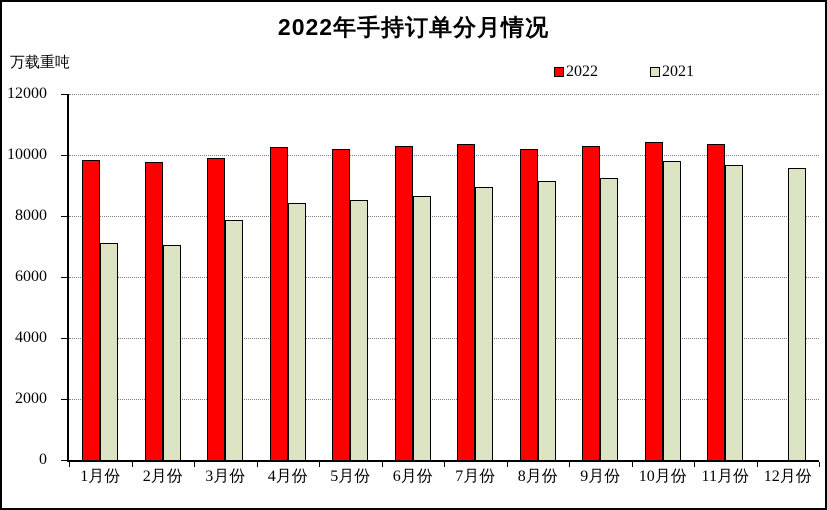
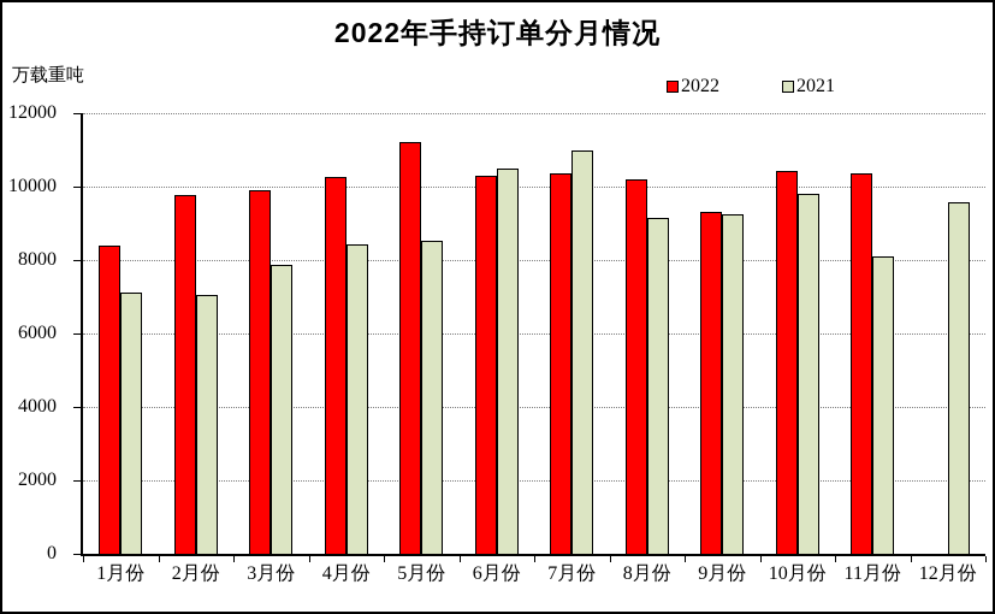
2022/1月份: 9800 -> 8400
2022/5月份: 10200 -> 11200
2021/6月份: 8700 -> 10500
2021/7月份: 9000 -> 11000
2022/9月份: 10300 -> 9300
2021/11月份: 9700 -> 8100
